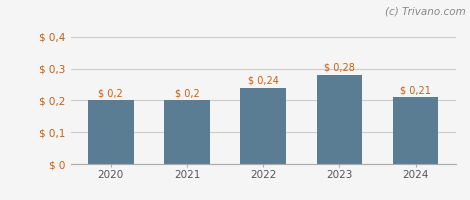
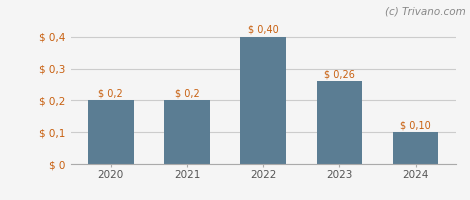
2022: 0,24 -> 0,40
2023: 0,28 -> 0,26
2024: 0,21 -> 0,10
